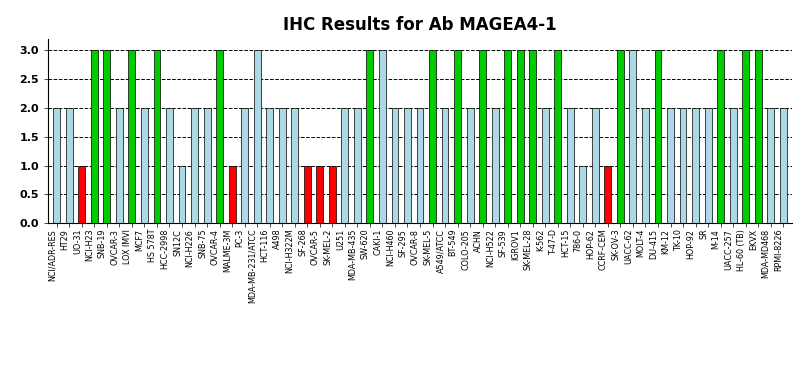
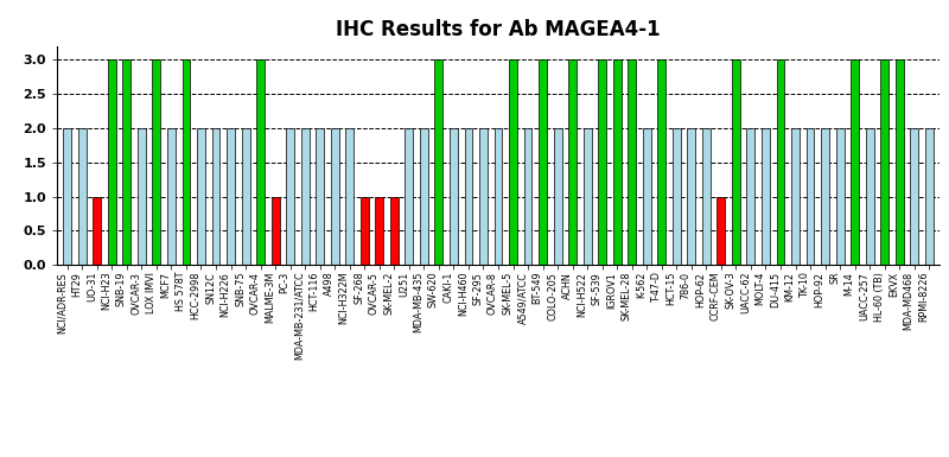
SN12C: 1 -> 2
MDA-MB-231/ATCC: 3 -> 2
CAKI-1: 3 -> 2
786-0: 1 -> 2
UACC-62: 3 -> 2
